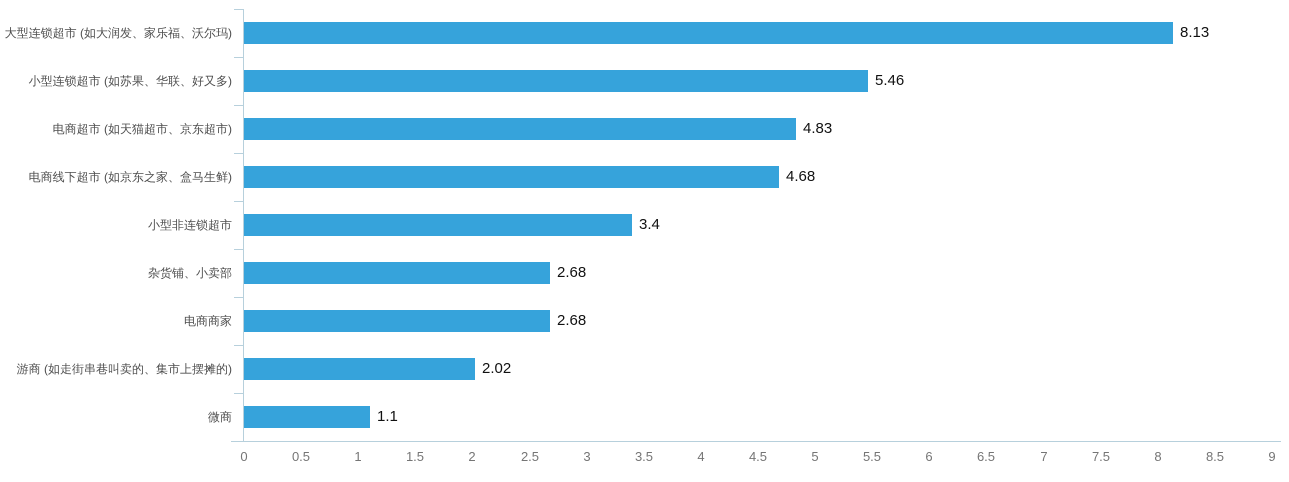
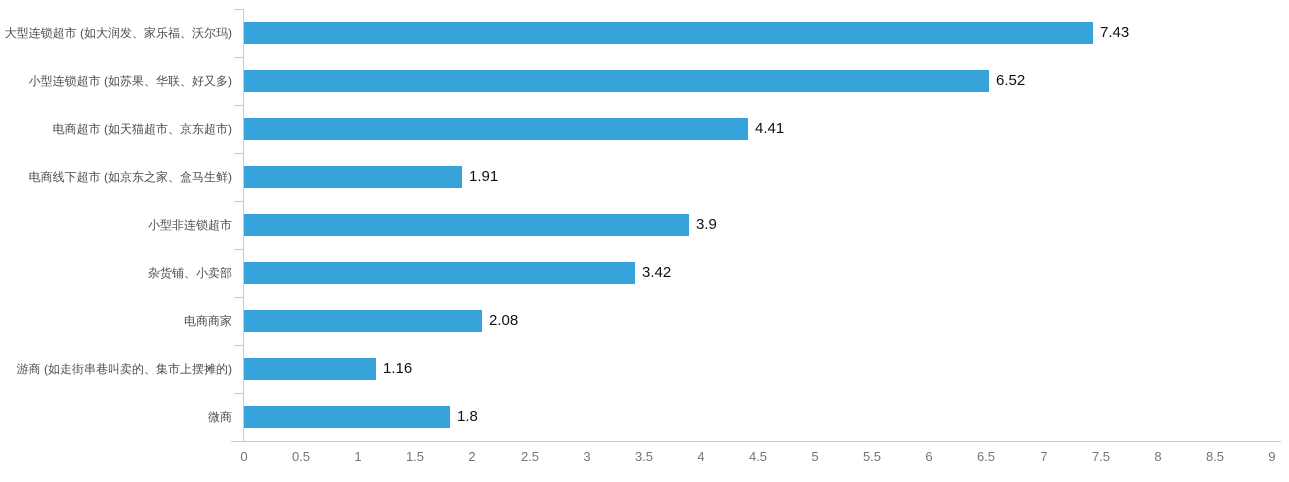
大型连锁超市 (如大润发、家乐福、沃尔玛): 8.13 -> 7.43
小型连锁超市 (如苏果、华联、好又多): 5.46 -> 6.52
电商超市 (如天猫超市、京东超市): 4.83 -> 4.41
电商线下超市 (如京东之家、盒马生鲜): 4.68 -> 1.91
小型非连锁超市: 3.4 -> 3.9
杂货铺、小卖部: 2.68 -> 3.42
电商商家: 2.68 -> 2.08
游商 (如走街串巷叫卖的、集市上摆摊的): 2.02 -> 1.16
微商: 1.1 -> 1.8
